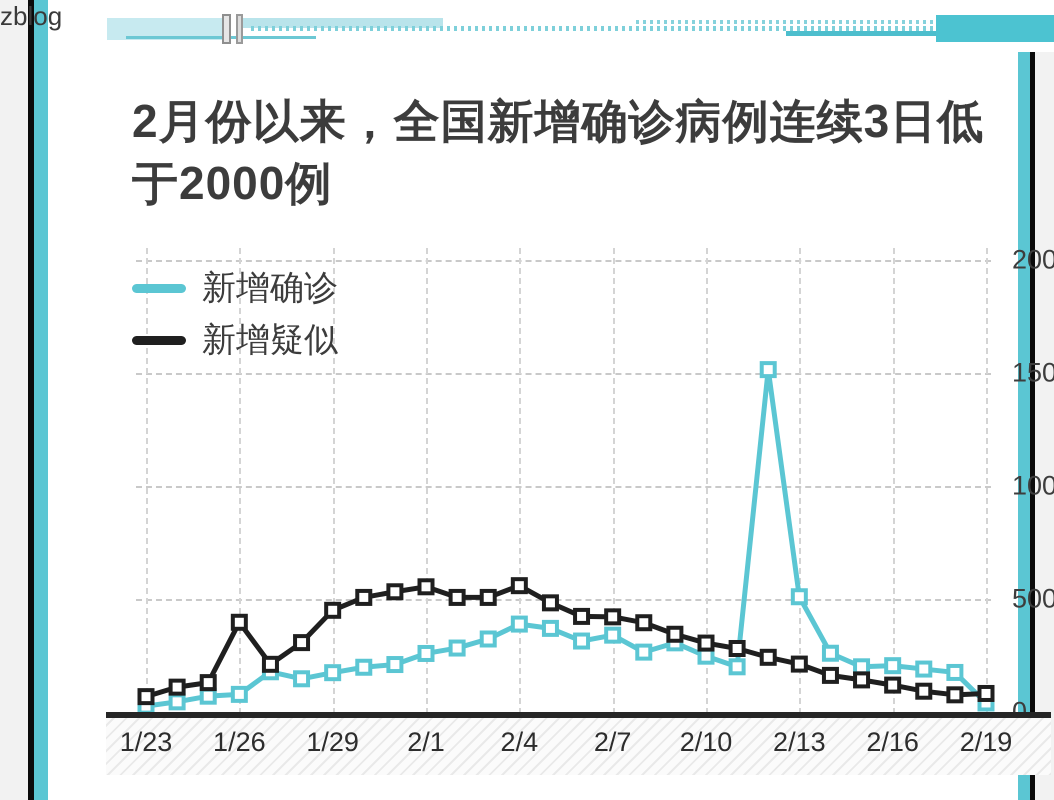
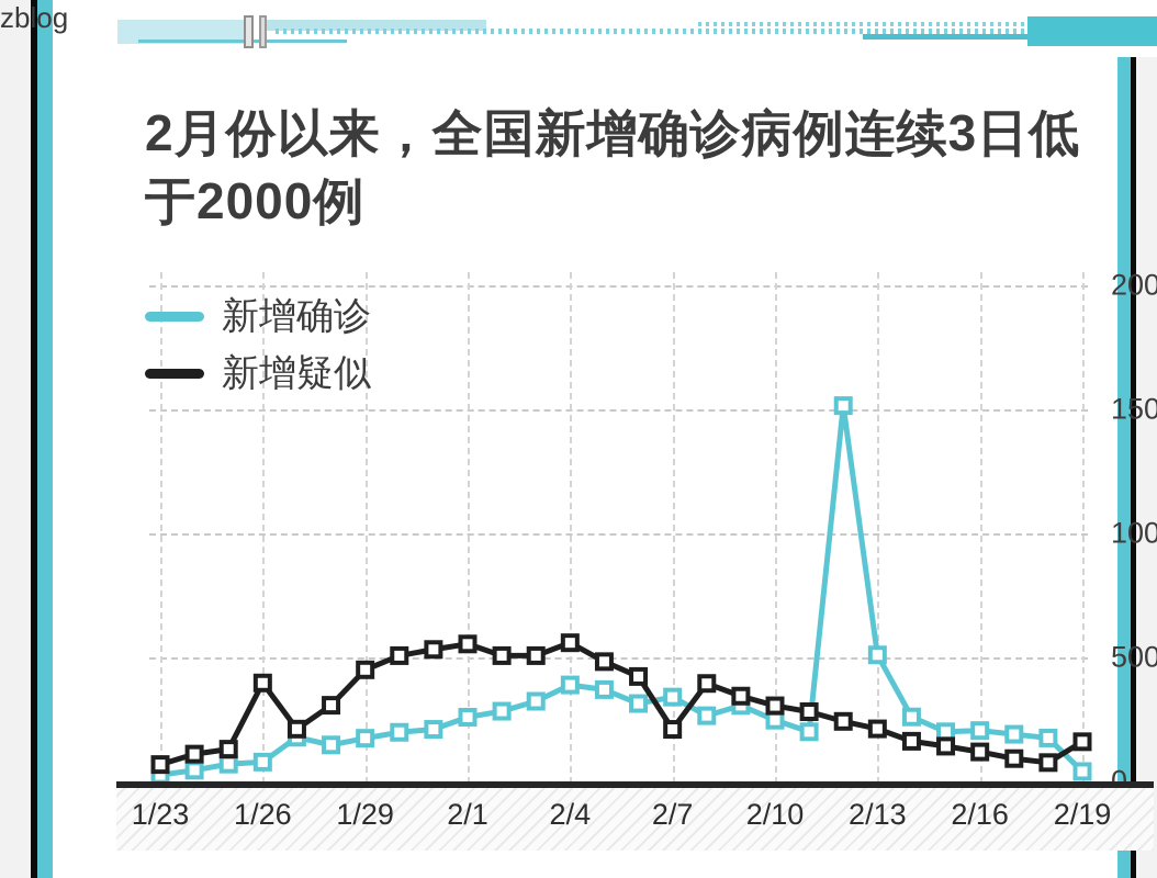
新增疑似/2/7: 4200 -> 2100
新增疑似/2/19: 800 -> 1600
